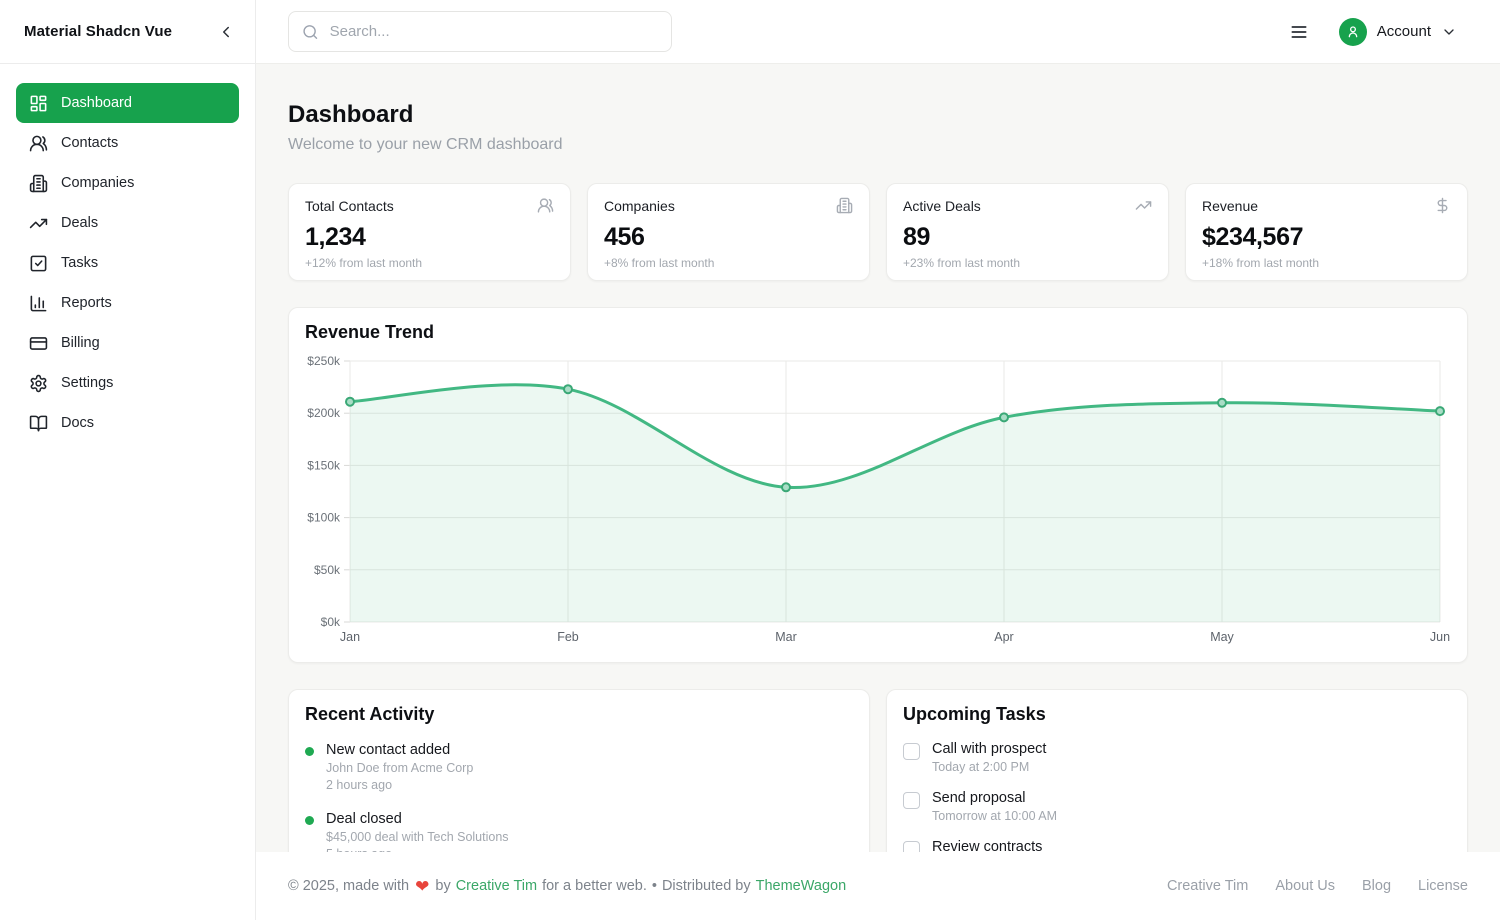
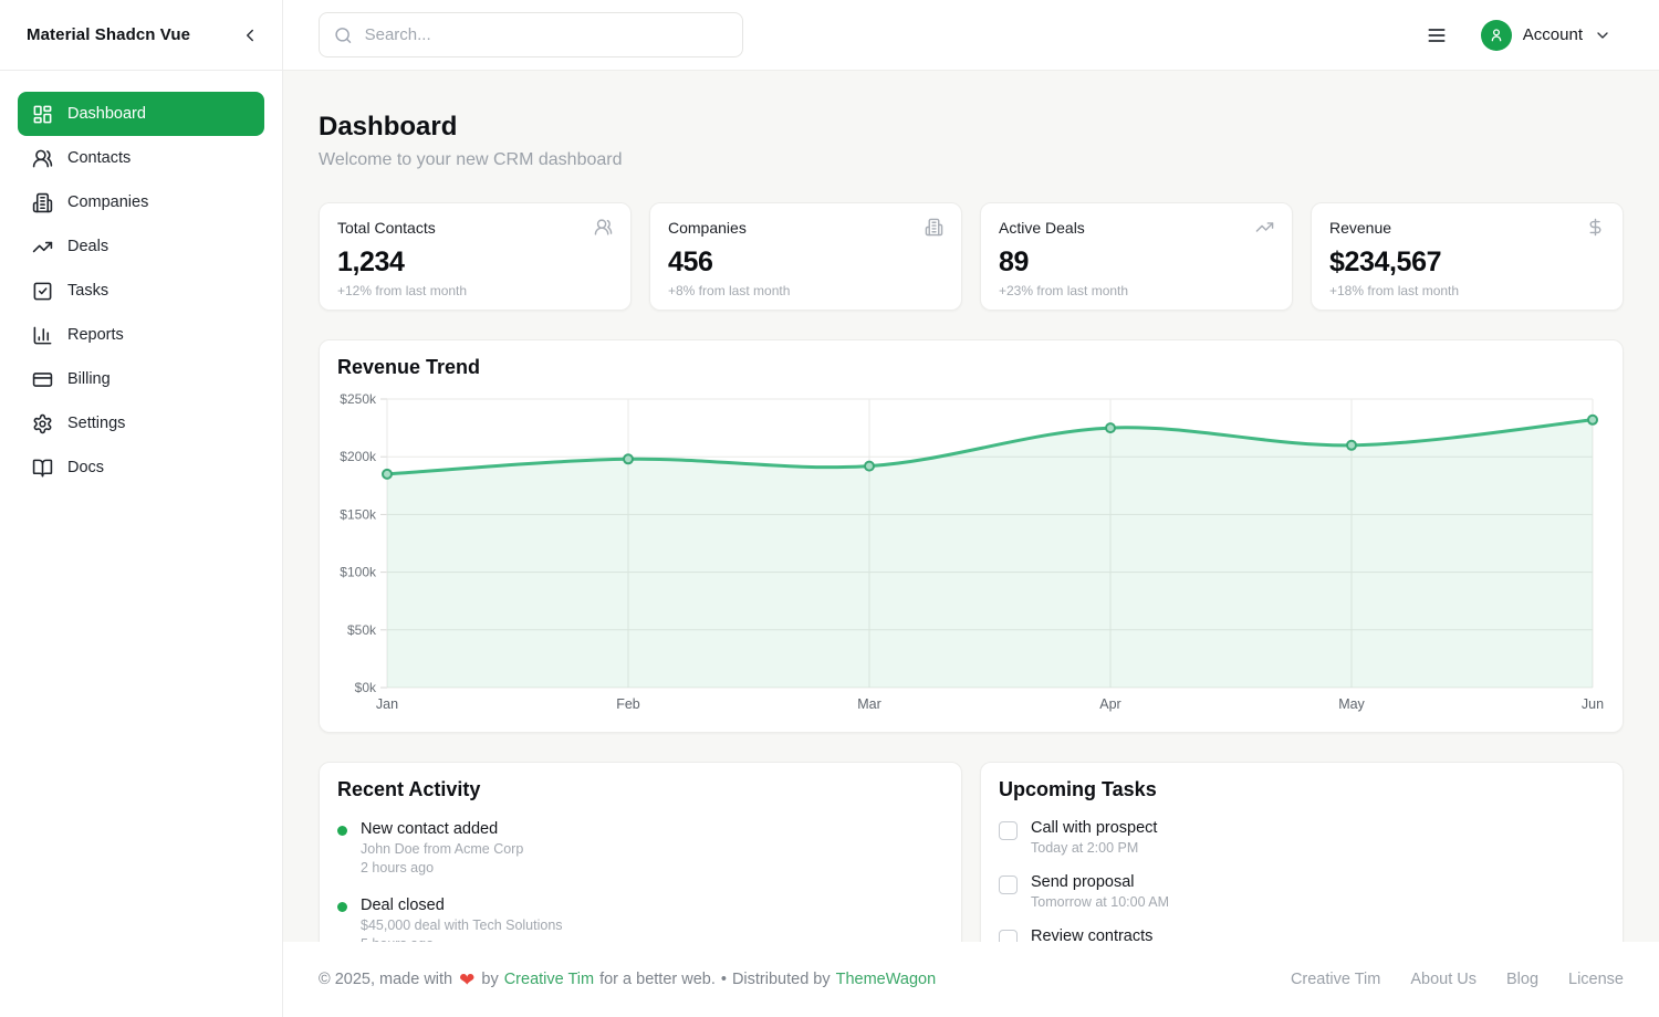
Jan: $211k -> $185k
Feb: $223k -> $198k
Mar: $129k -> $192k
Apr: $196k -> $225k
Jun: $202k -> $232k
